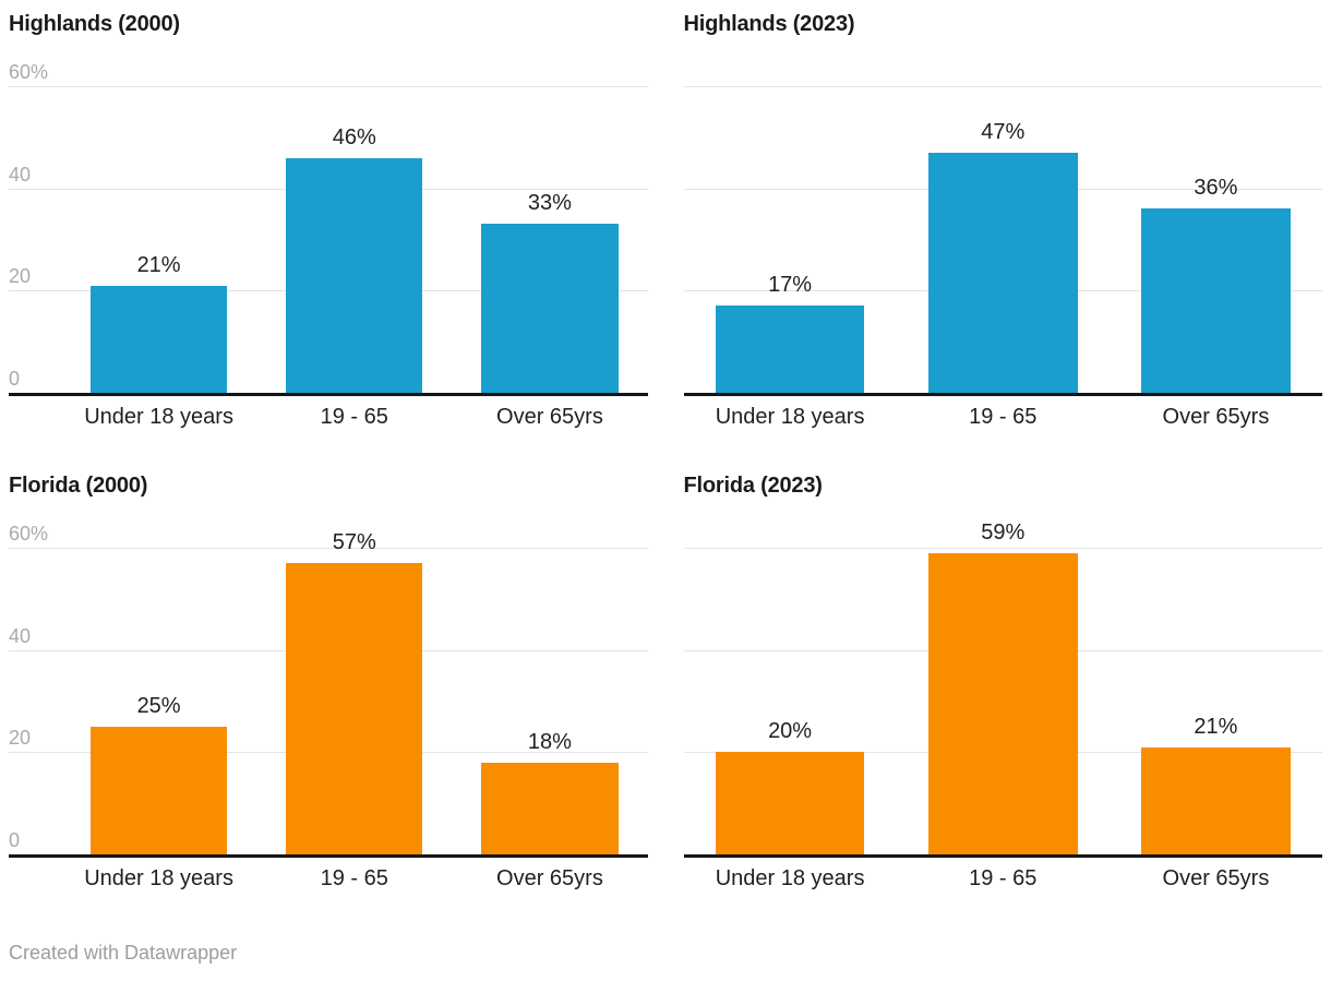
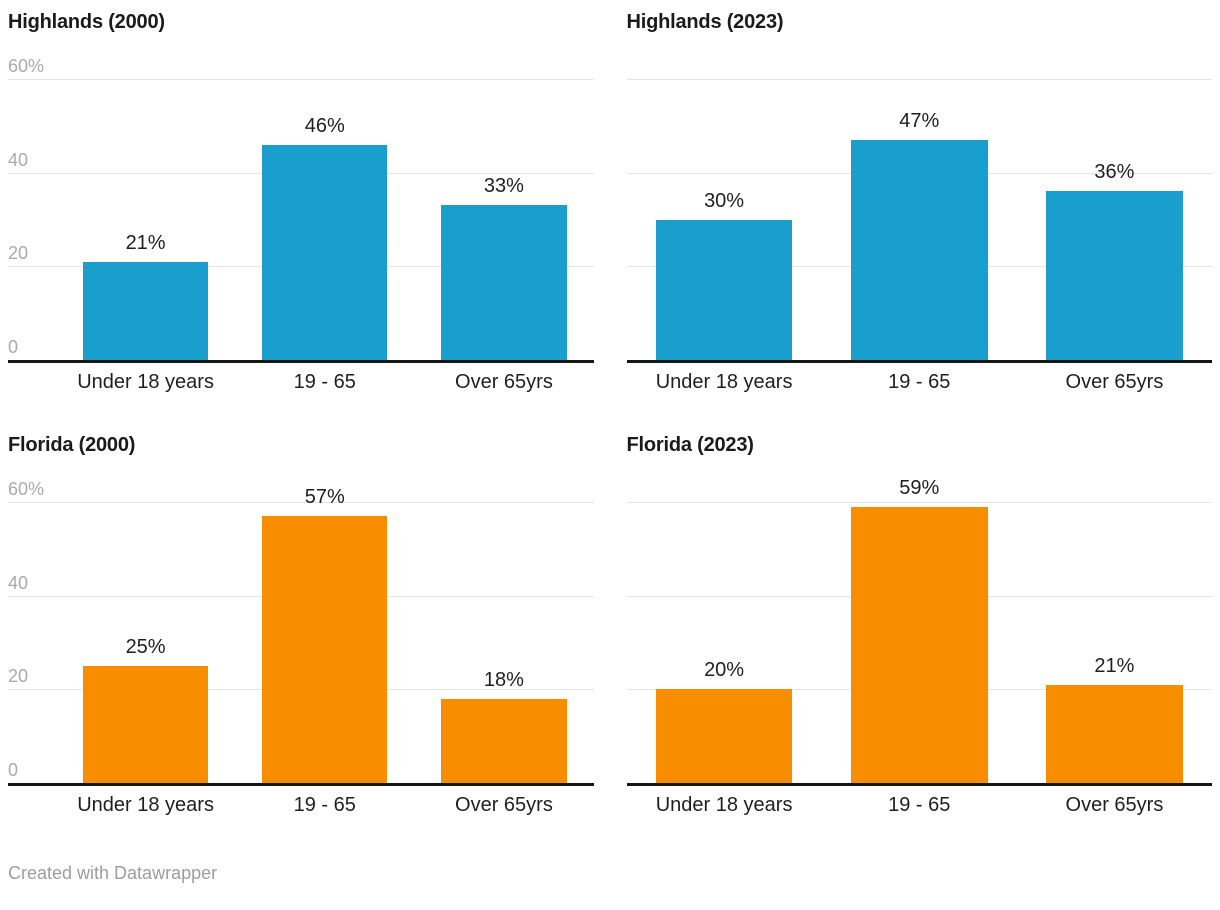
Highlands (2023)/Under 18 years: 17% -> 30%
